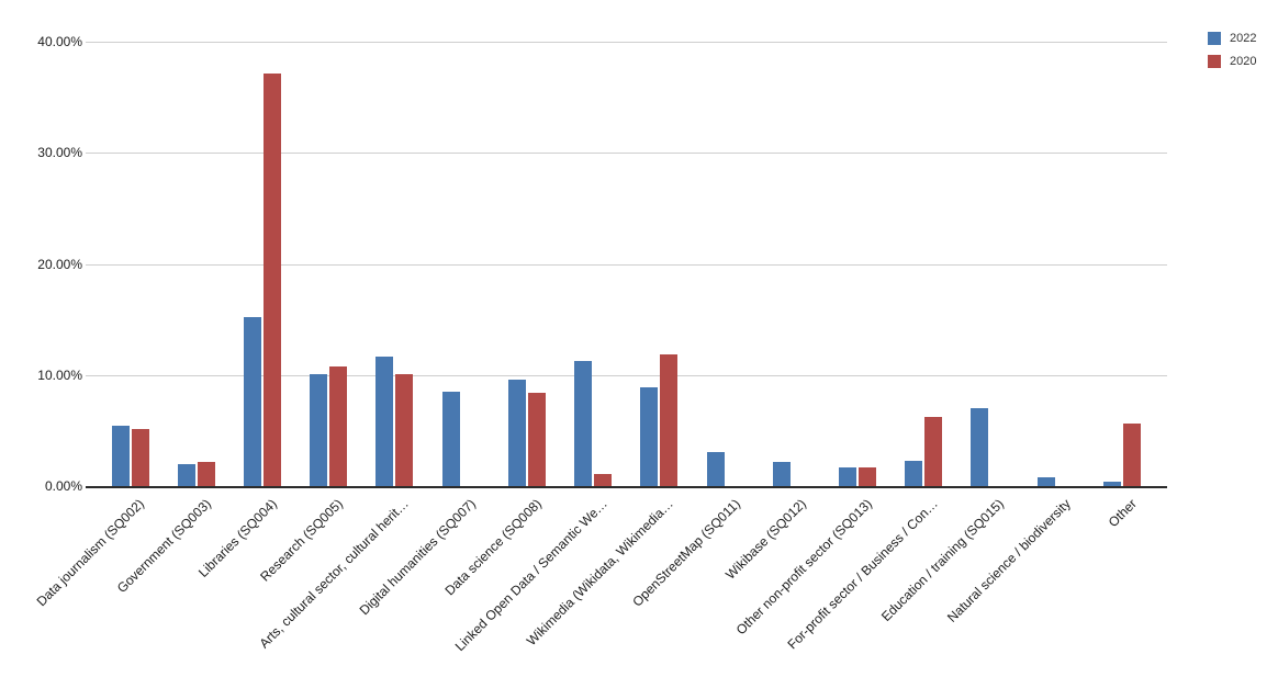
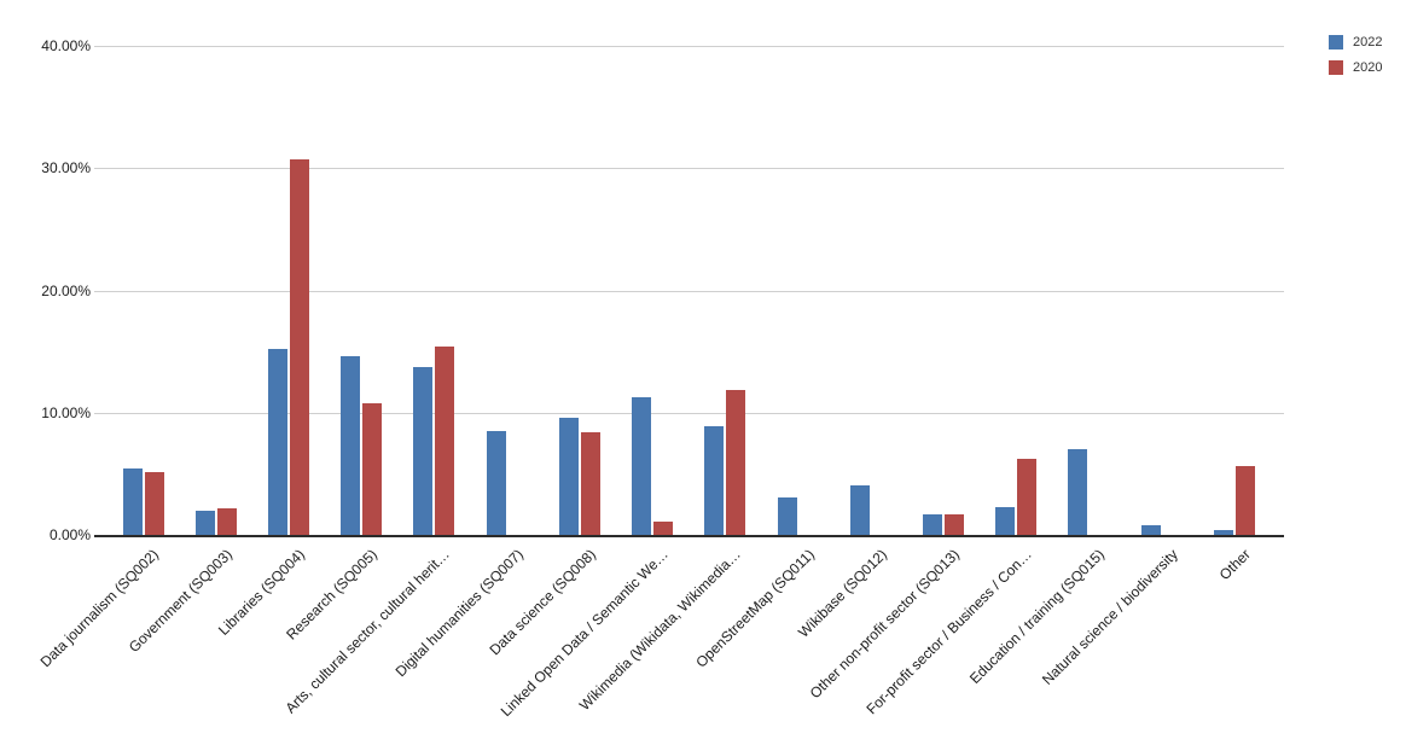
2020/Libraries (SQ004): 37.1% -> 30.7%
2022/Research (SQ005): 10.1% -> 14.6%
2022/Arts, cultural sector, cultural herit…: 11.7% -> 13.7%
2020/Arts, cultural sector, cultural herit…: 10.1% -> 15.4%
2022/Wikibase (SQ012): 2.2% -> 4.0%
